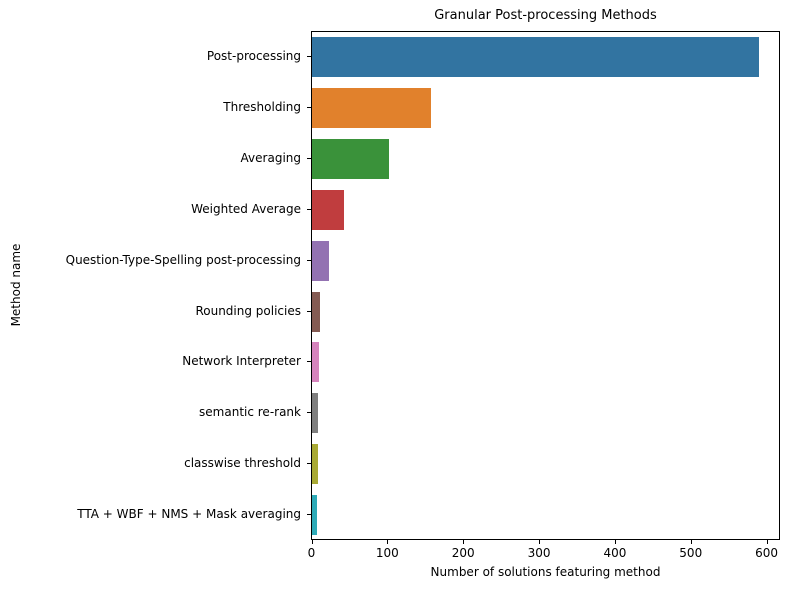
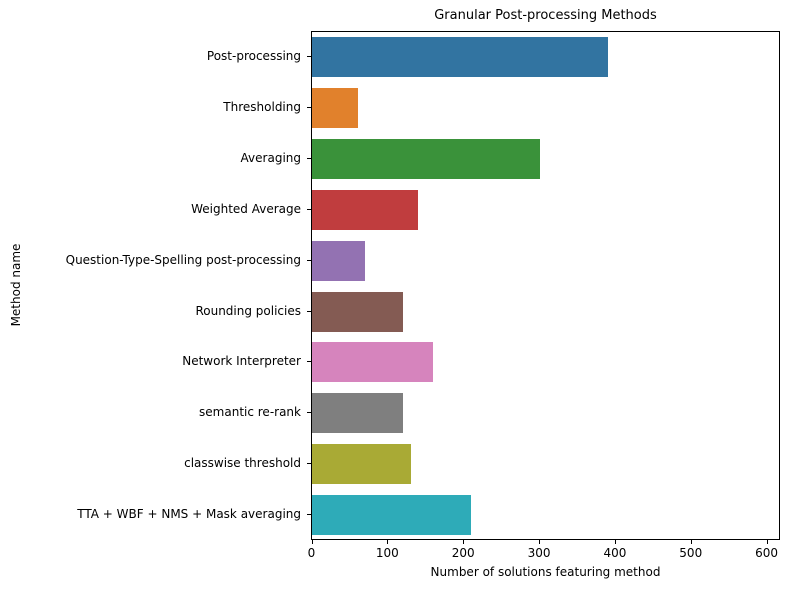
Post-processing: 590 -> 390
Thresholding: 160 -> 60
Averaging: 100 -> 300
Weighted Average: 40 -> 140
Question-Type-Spelling post-processing: 20 -> 70
Rounding policies: 10 -> 120
Network Interpreter: 10 -> 160
semantic re-rank: 10 -> 120
classwise threshold: 10 -> 130
TTA + WBF + NMS + Mask averaging: 10 -> 210
